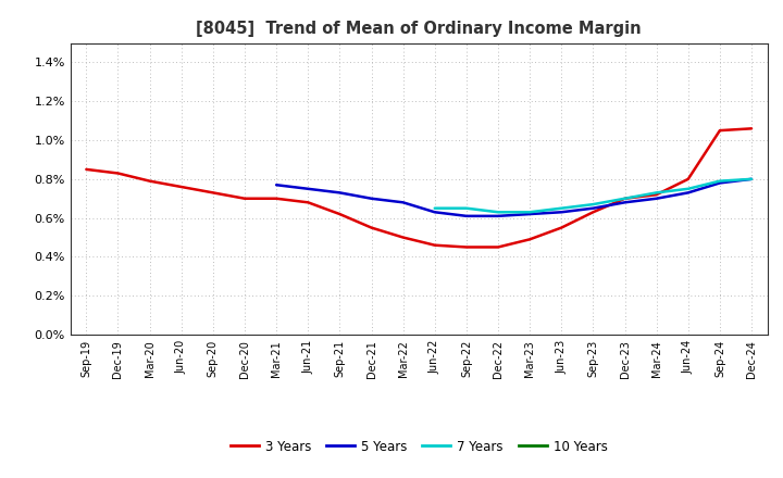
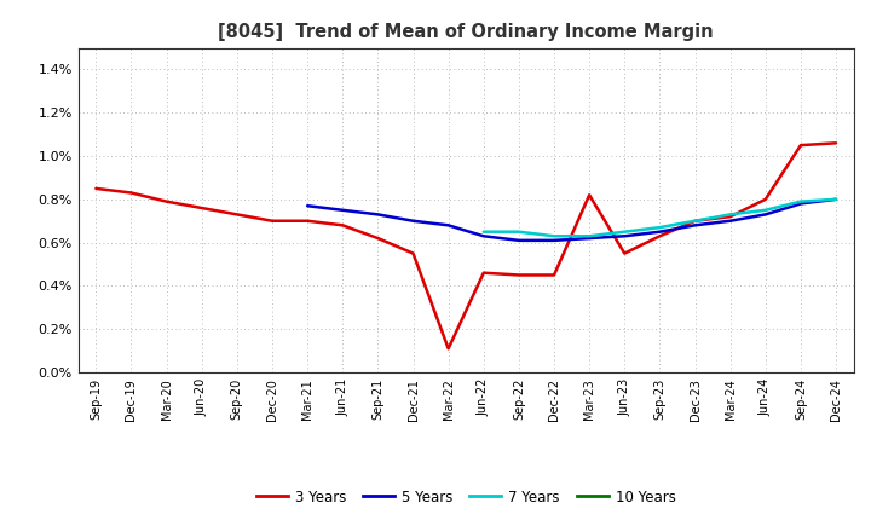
3 Years/Mar-22: 0.50% -> 0.11%
3 Years/Mar-23: 0.49% -> 0.82%
